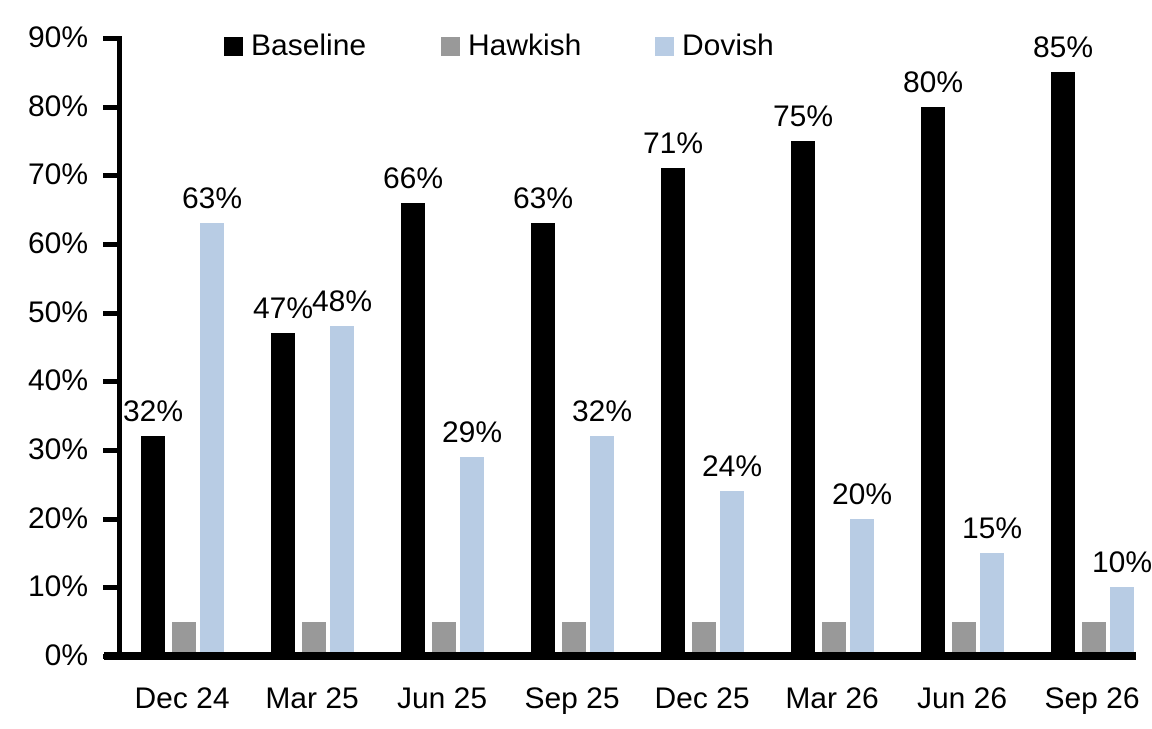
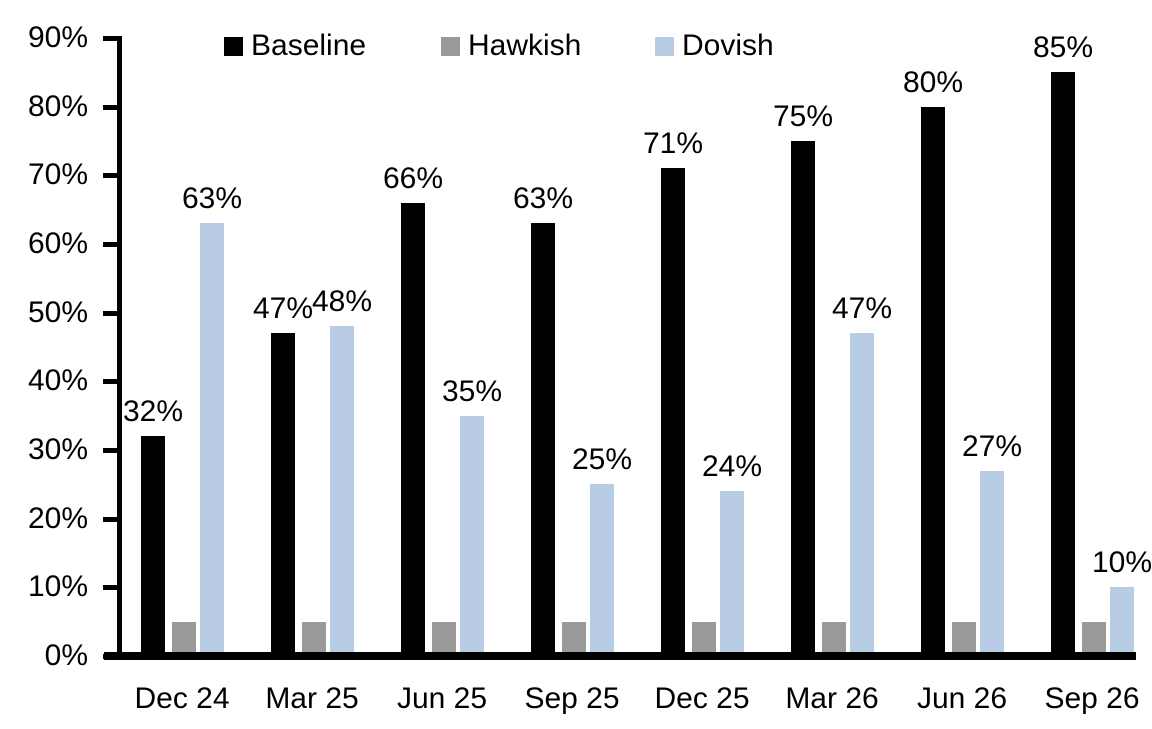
Dovish/Jun 25: 29% -> 35%
Dovish/Sep 25: 32% -> 25%
Dovish/Mar 26: 20% -> 47%
Dovish/Jun 26: 15% -> 27%
